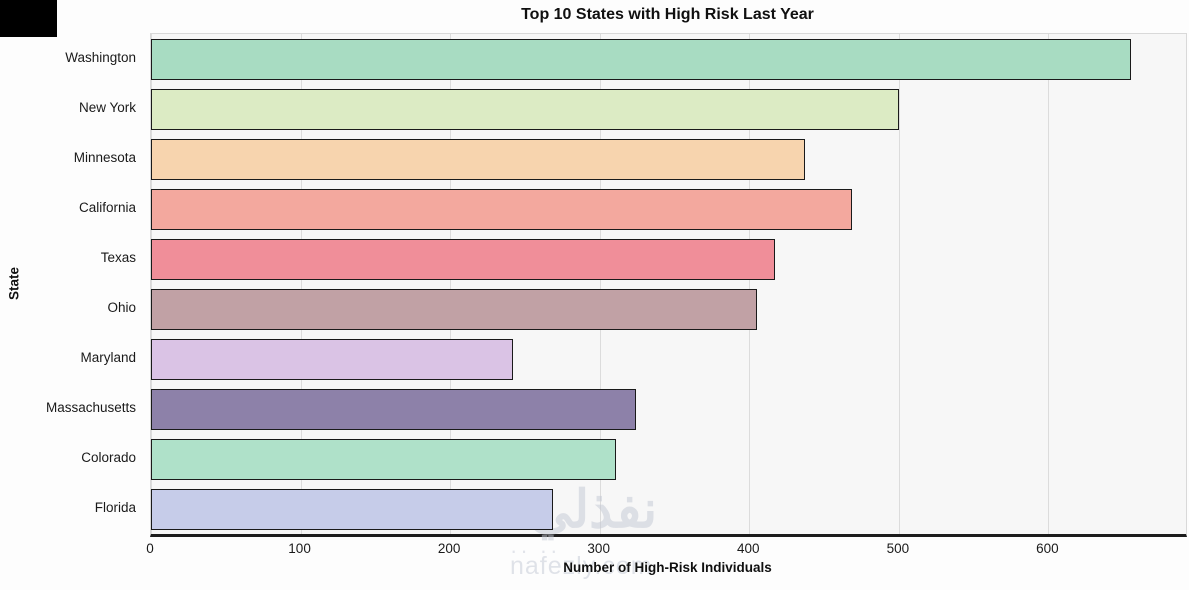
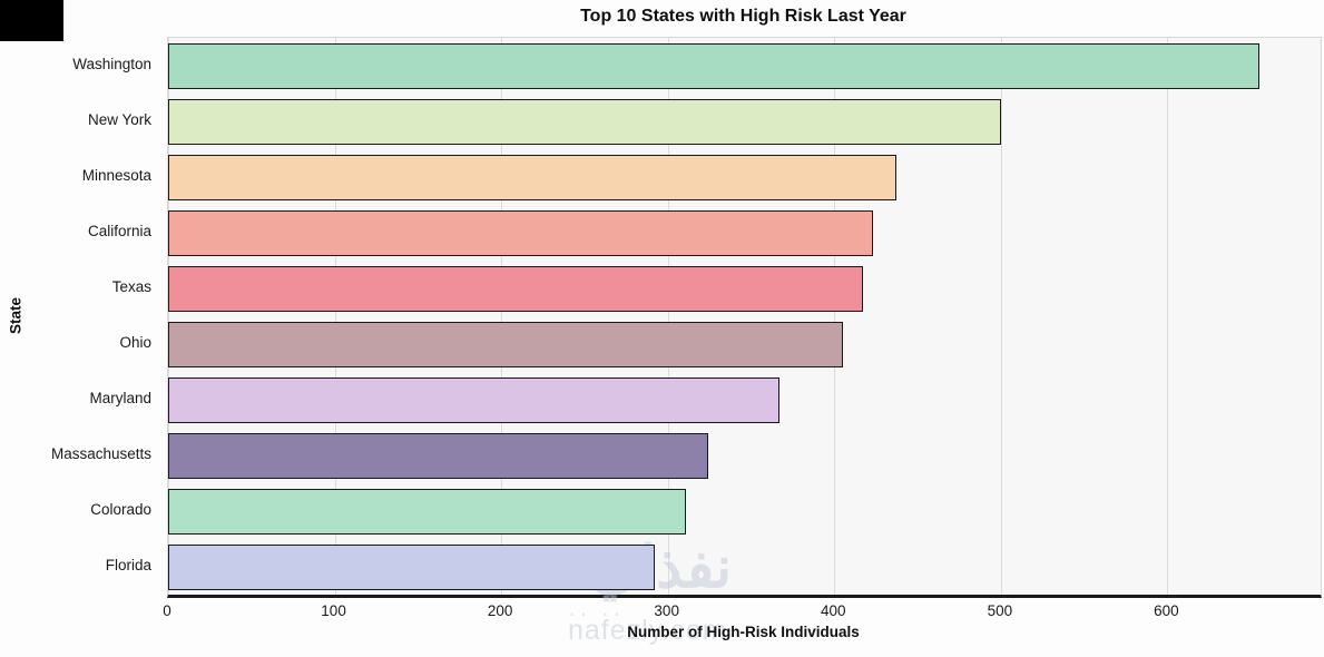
California: 469 -> 423
Maryland: 242 -> 367
Florida: 269 -> 292
